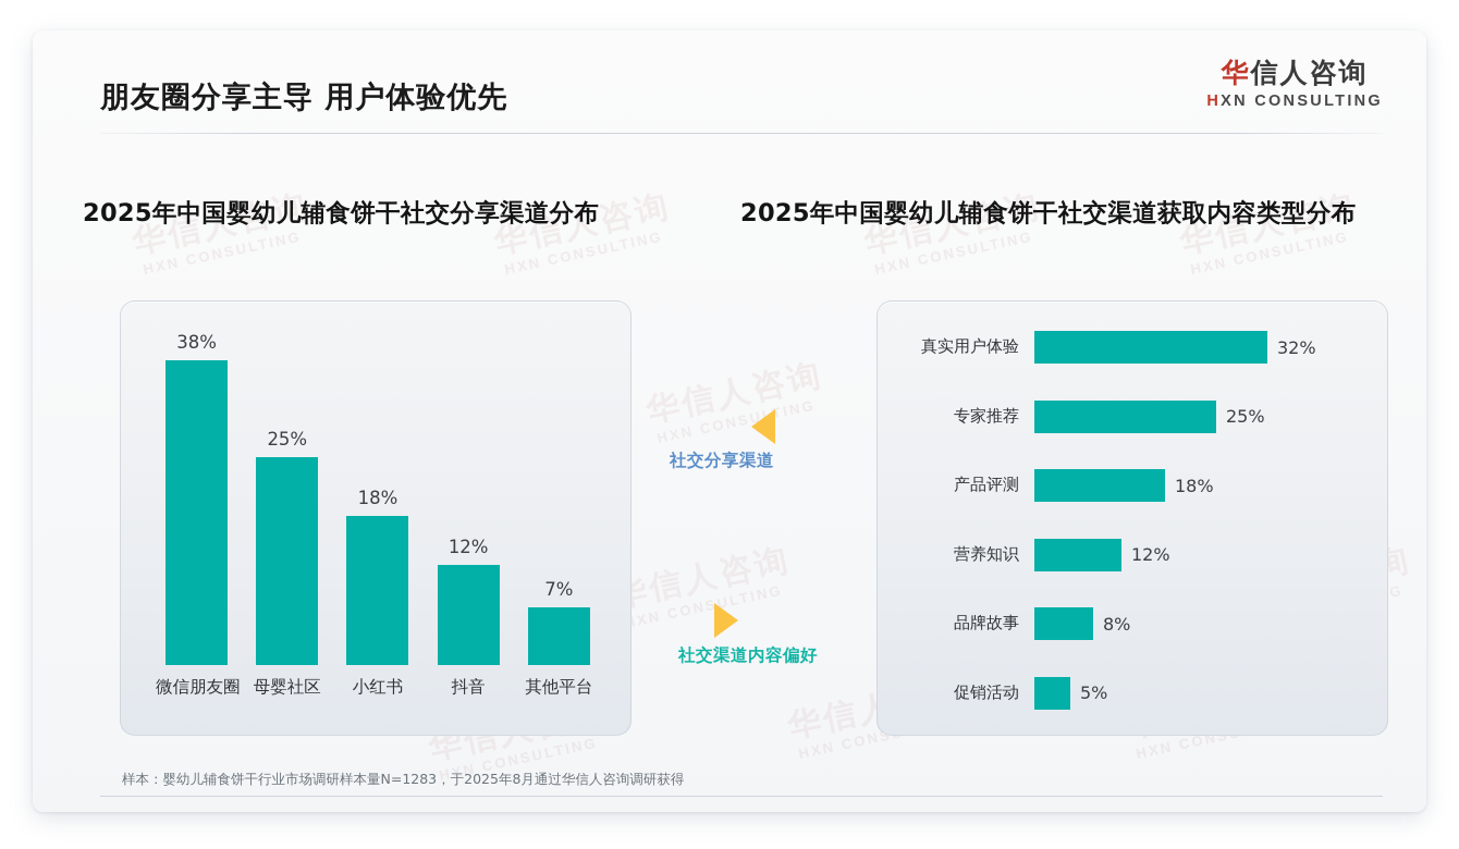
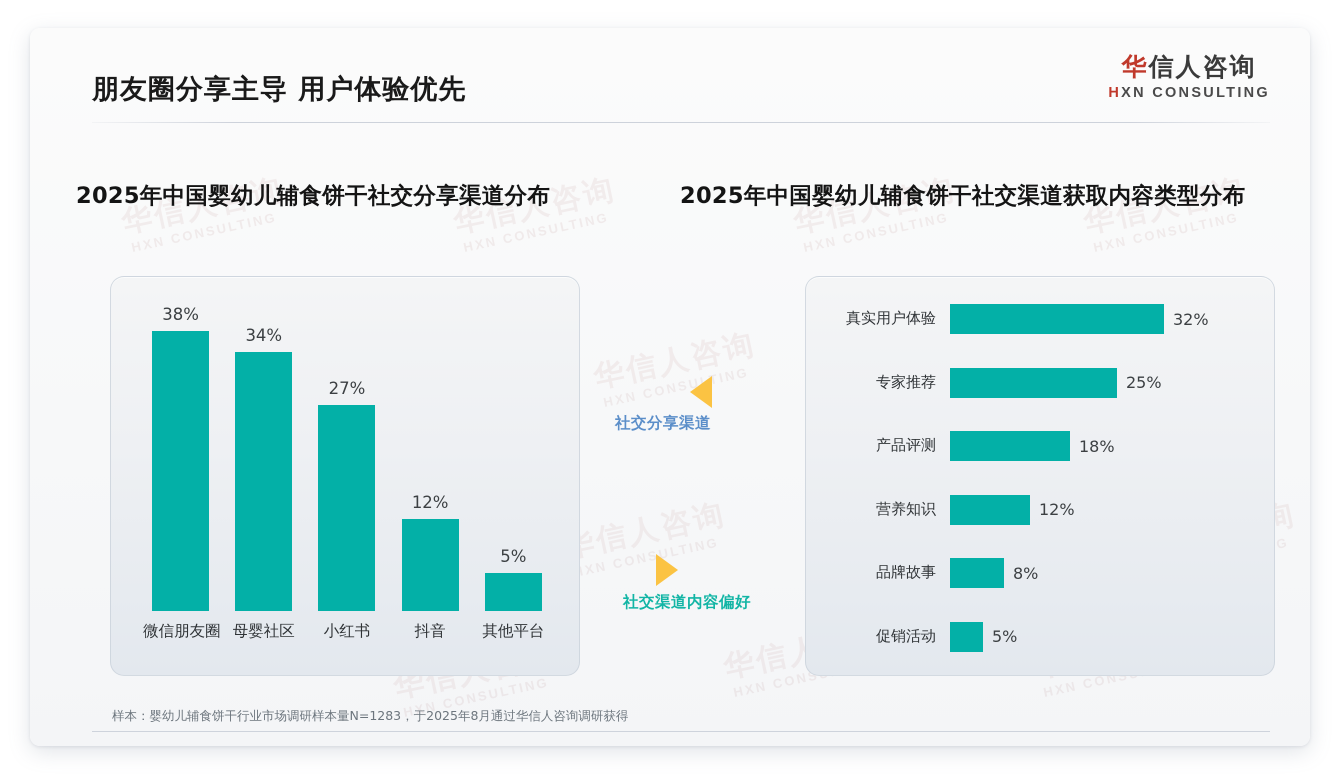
2025年中国婴幼儿辅食饼干社交分享渠道分布/母婴社区: 25% -> 34%
2025年中国婴幼儿辅食饼干社交分享渠道分布/小红书: 18% -> 27%
2025年中国婴幼儿辅食饼干社交分享渠道分布/其他平台: 7% -> 5%
